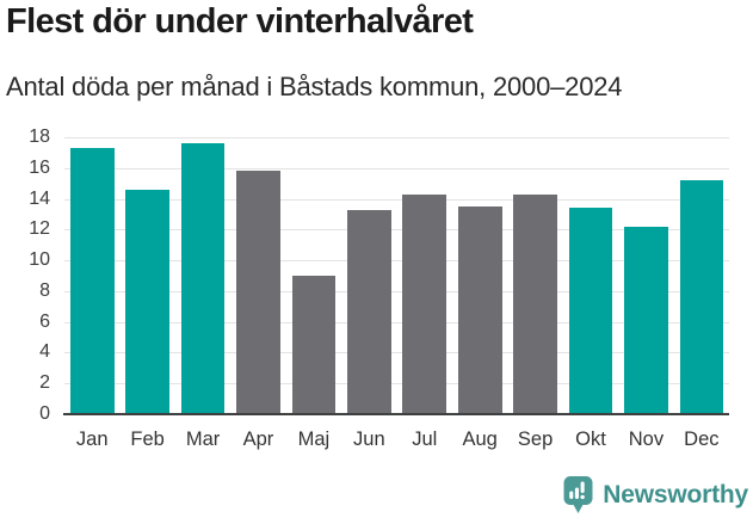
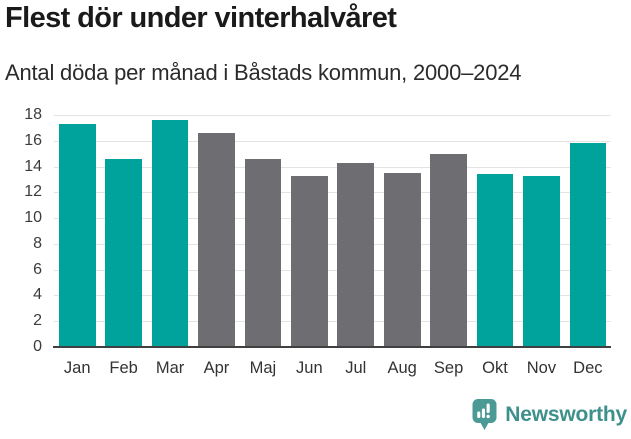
Apr: 15.8 -> 16.6
Maj: 9.0 -> 14.6
Sep: 14.3 -> 15.0
Nov: 12.2 -> 13.3
Dec: 15.2 -> 15.8
